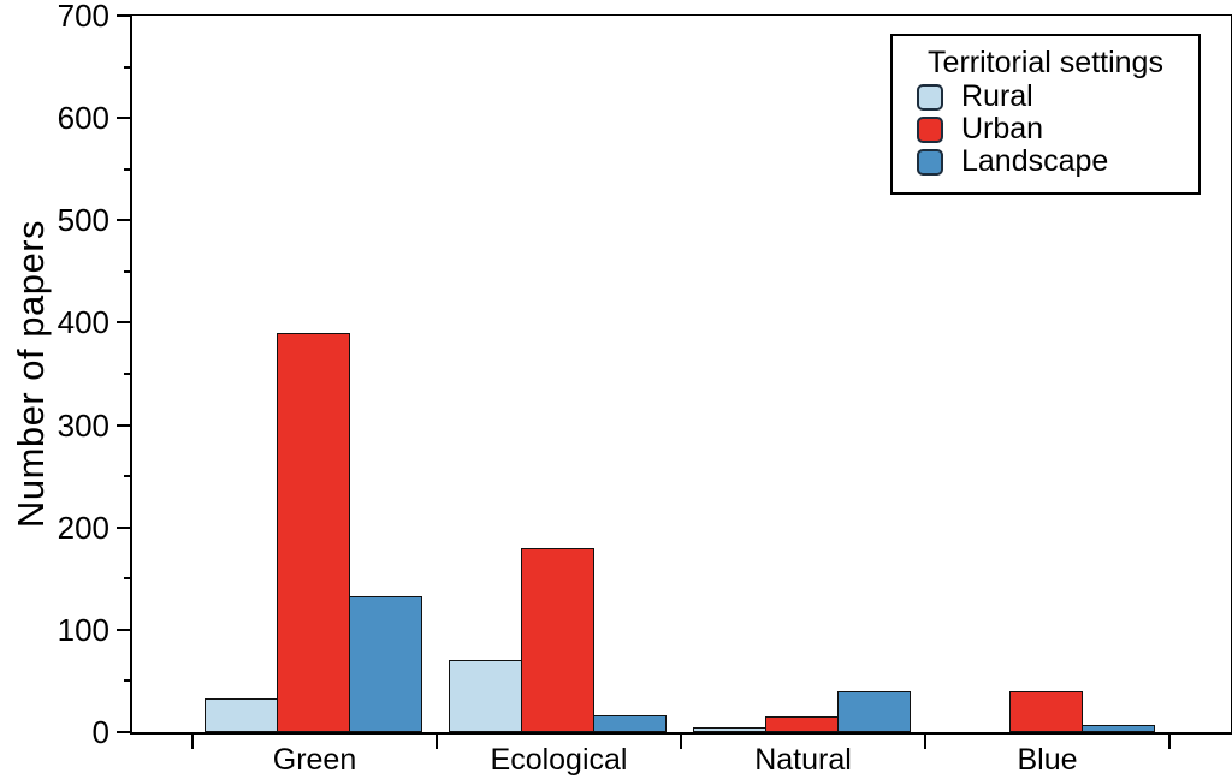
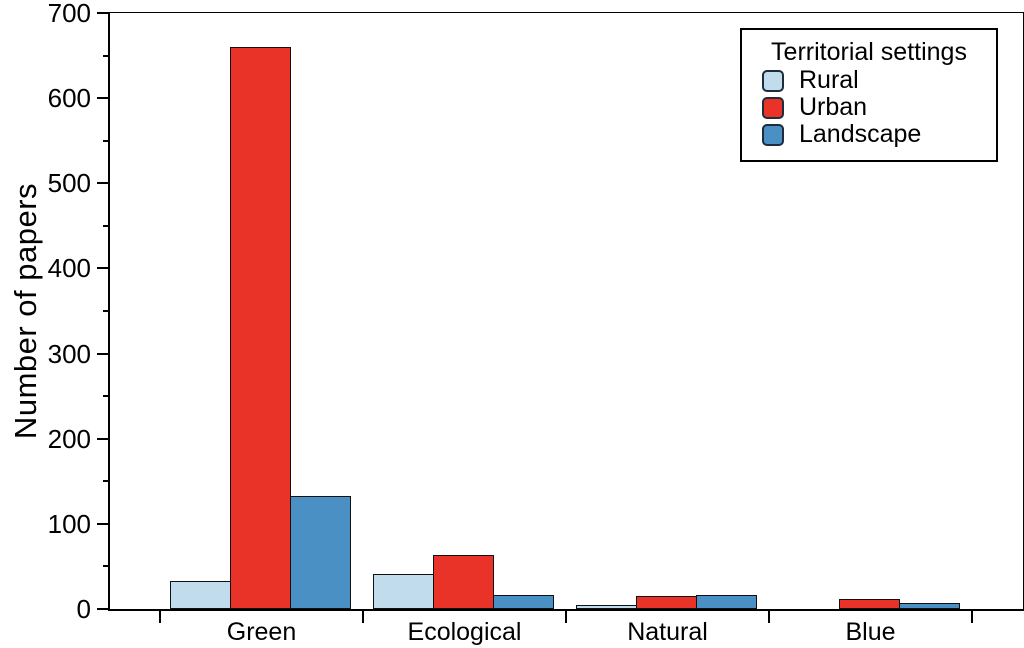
Urban/Green: 390 -> 660
Rural/Ecological: 70 -> 40
Urban/Ecological: 180 -> 60
Landscape/Natural: 40 -> 20
Urban/Blue: 40 -> 10
